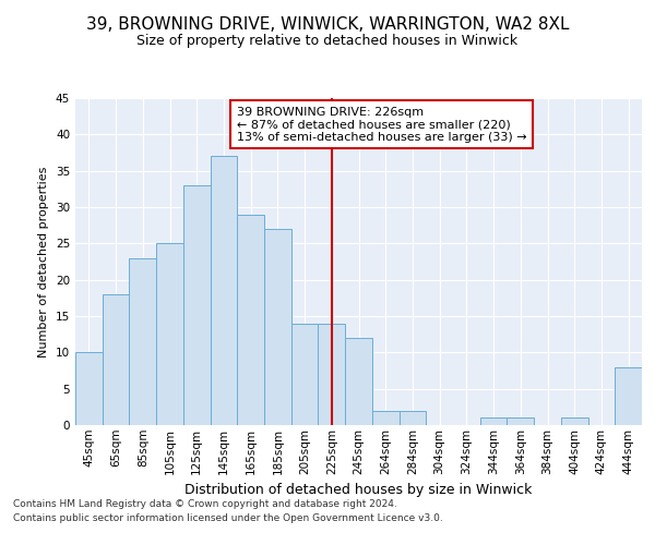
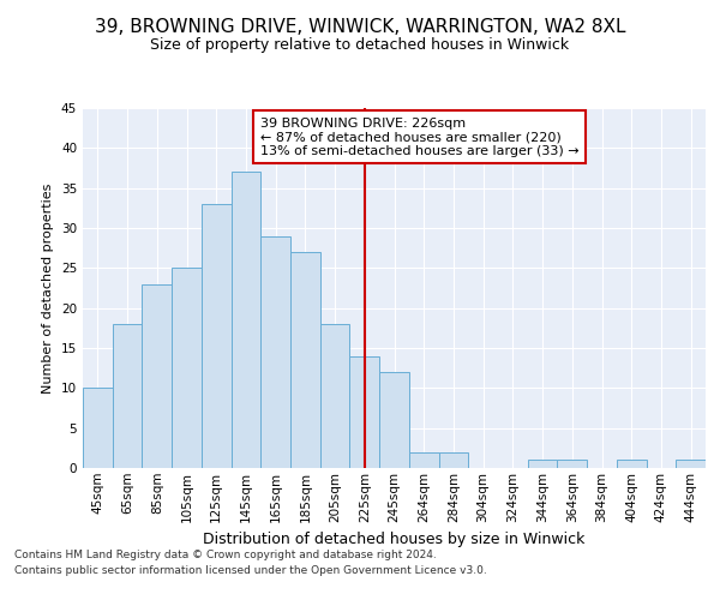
205sqm: 14 -> 18
444sqm: 8 -> 1
